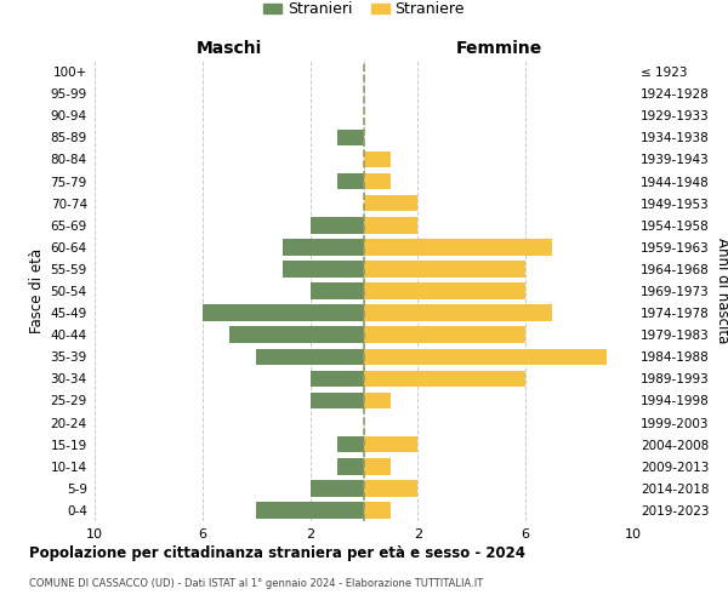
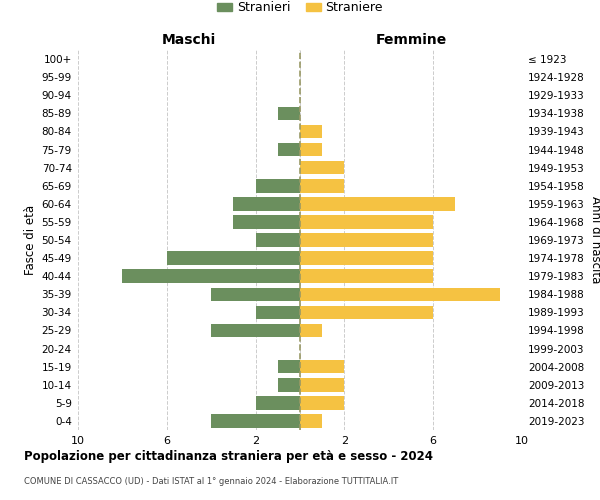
Maschi/40-44: 5 -> 8
Maschi/25-29: 2 -> 4
Femmine/1974-1978: 7 -> 6
Femmine/2009-2013: 1 -> 2
